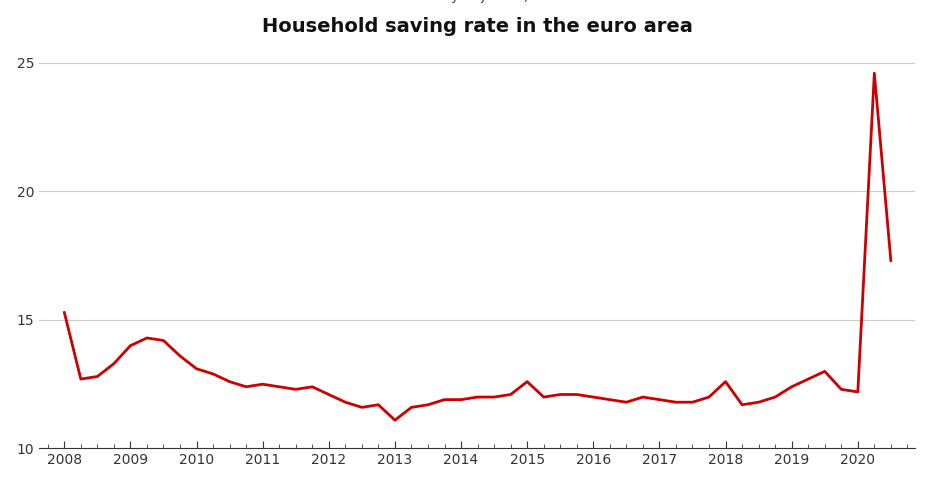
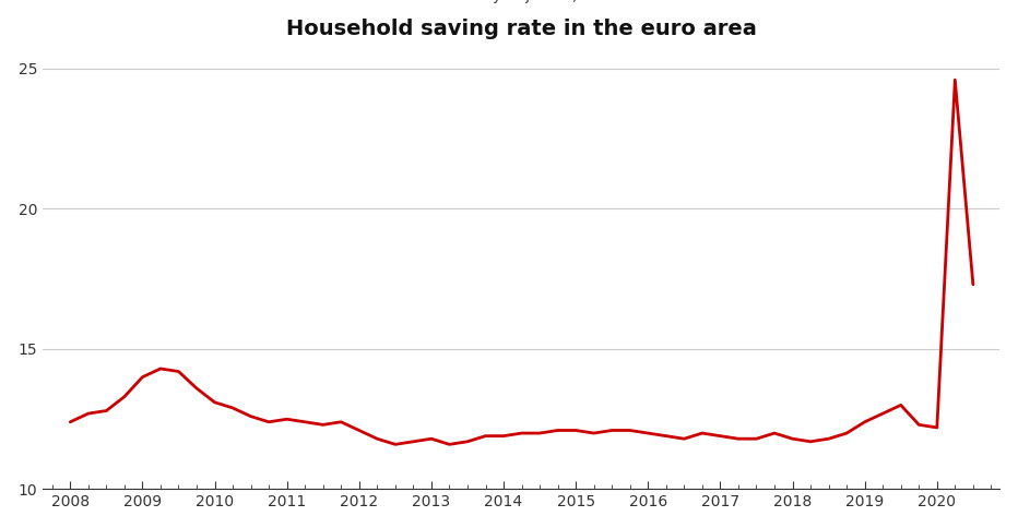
2008: 15.3 -> 12.4
2013: 11.1 -> 11.8
2015: 12.6 -> 12.1
2018: 12.6 -> 11.8
